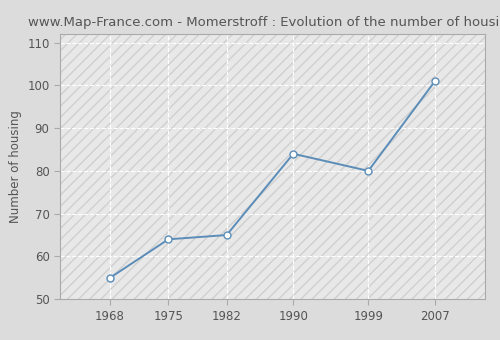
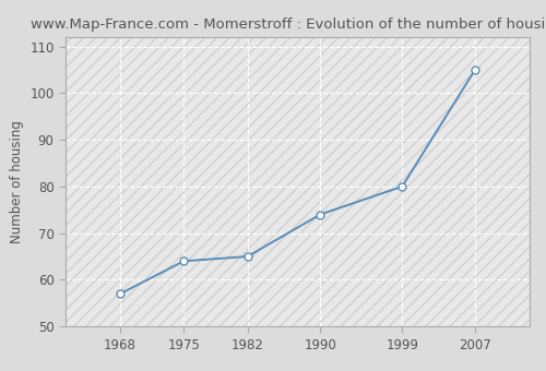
1968: 55 -> 57
1990: 84 -> 74
2007: 101 -> 105
